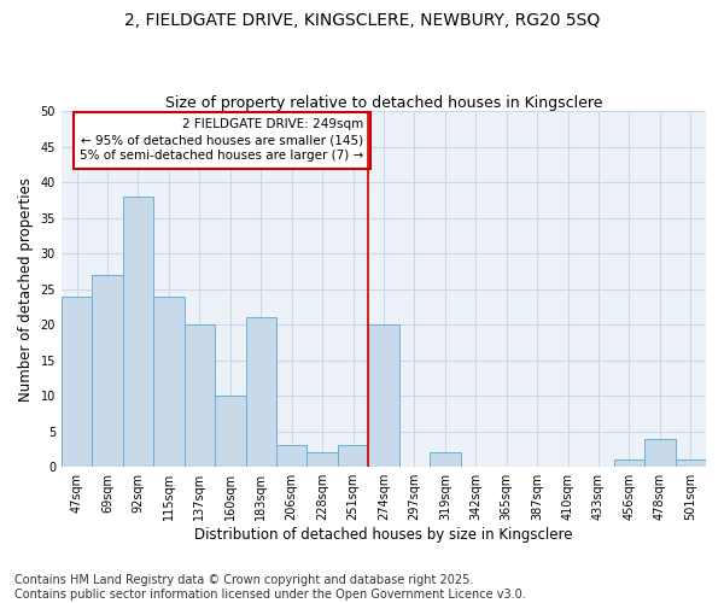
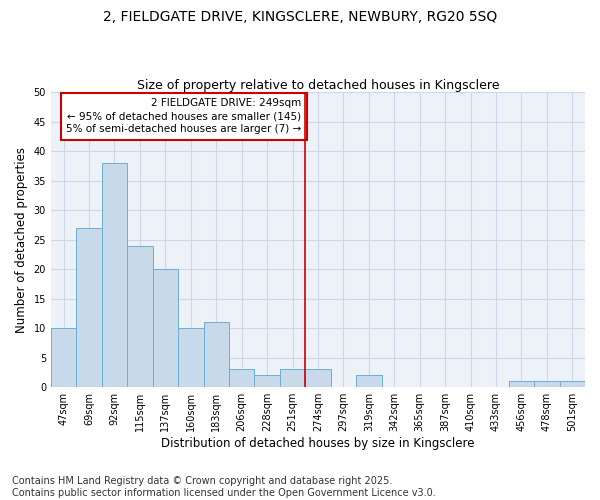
47sqm: 24 -> 10
183sqm: 21 -> 11
274sqm: 20 -> 3
478sqm: 4 -> 1
